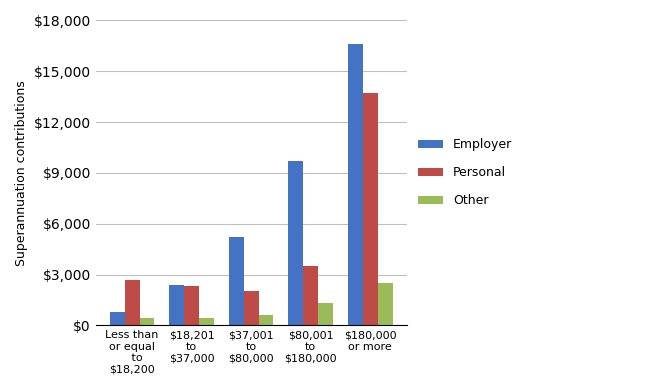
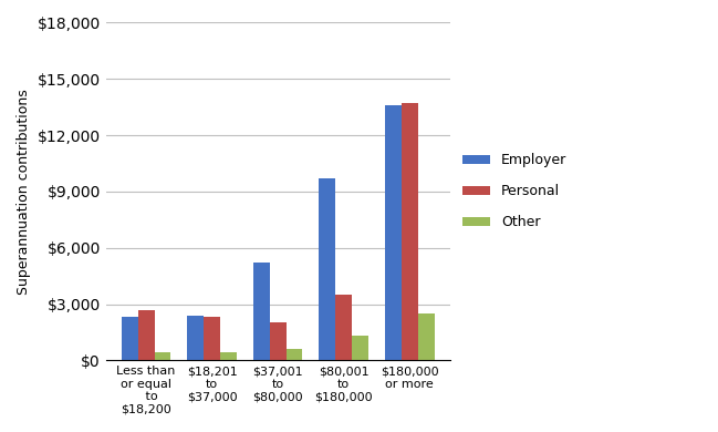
Employer/Less than or equal to $18,200: $800 -> $2,300
Employer/$180,000 or more: $16,600 -> $13,600
